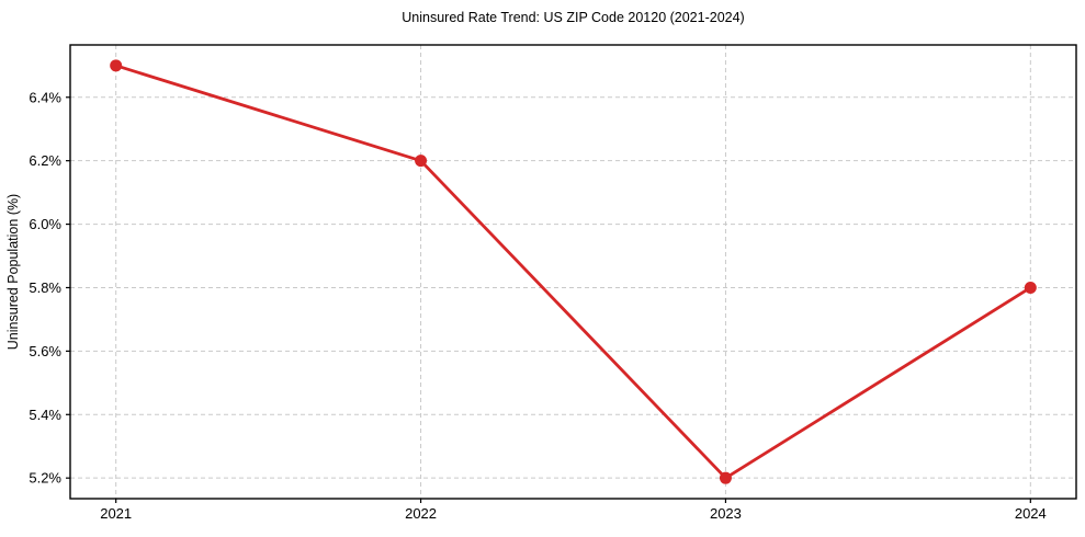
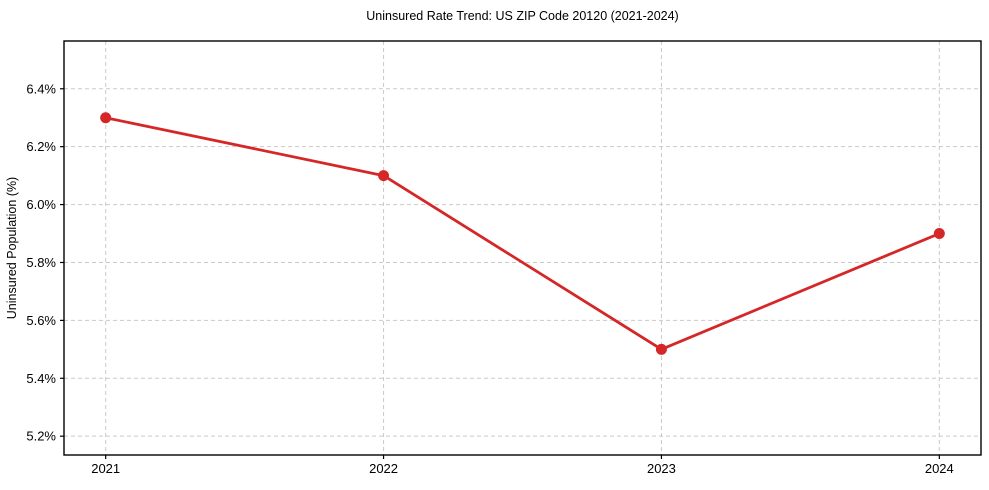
2021: 6.5% -> 6.3%
2022: 6.2% -> 6.1%
2023: 5.2% -> 5.5%
2024: 5.8% -> 5.9%
